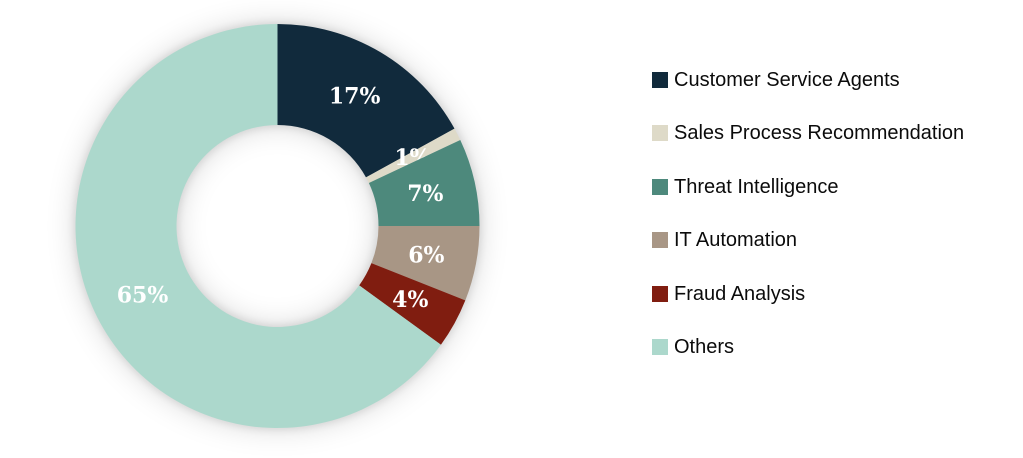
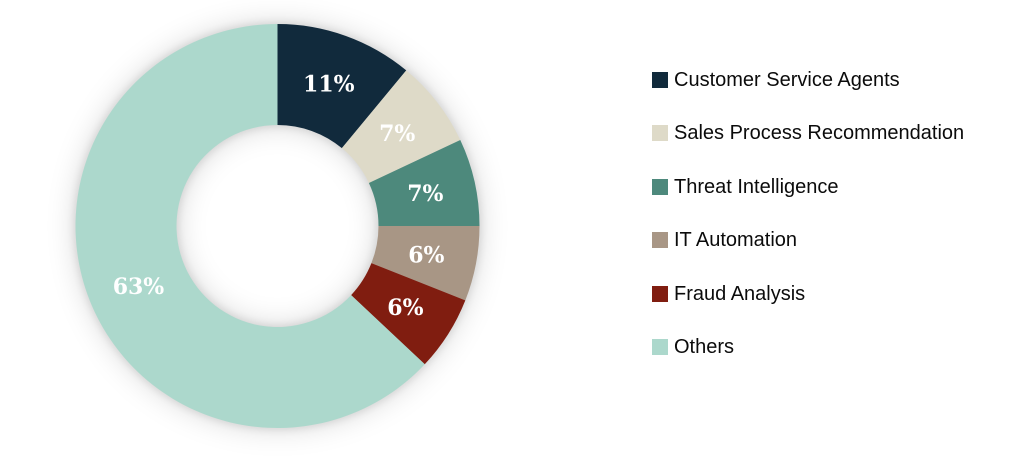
Customer Service Agents: 17% -> 11%
Sales Process Recommendation: 1% -> 7%
Fraud Analysis: 4% -> 6%
Others: 65% -> 63%
